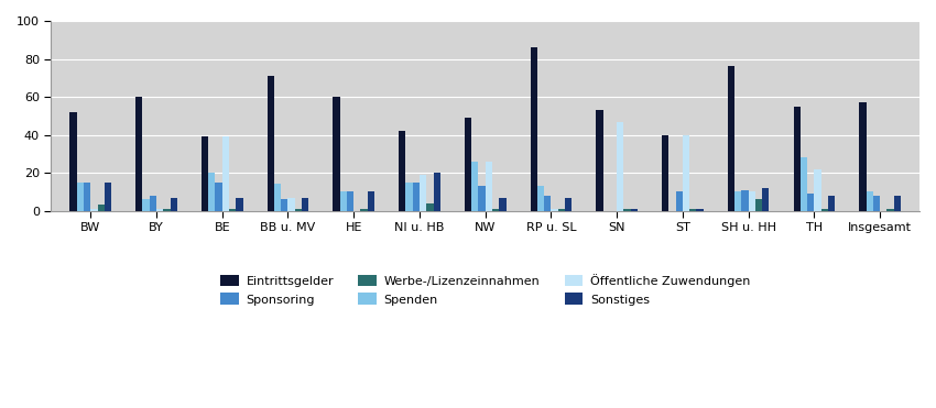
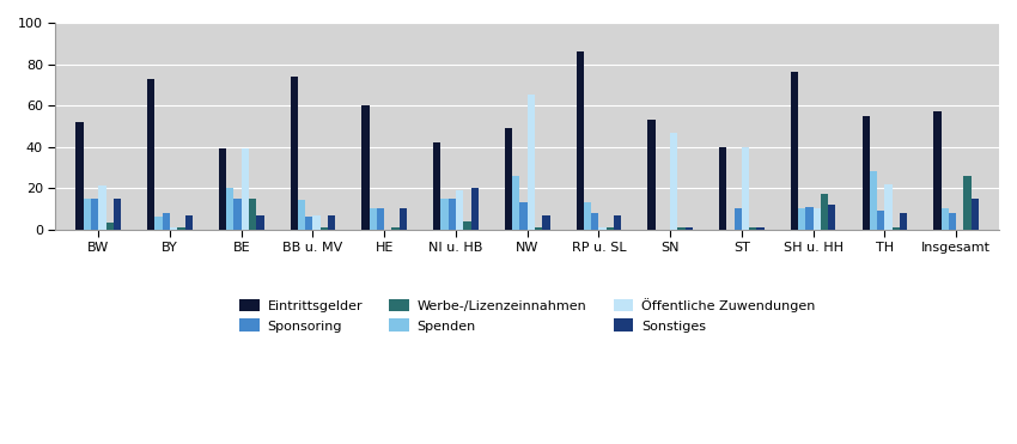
Öffentliche Zuwendungen/BW: 1 -> 21
Eintrittsgelder/BY: 60 -> 73
Werbe-/Lizenzeinnahmen/BE: 1 -> 15
Eintrittsgelder/BB u. MV: 71 -> 74
Öffentliche Zuwendungen/NW: 26 -> 65
Werbe-/Lizenzeinnahmen/SH u. HH: 6 -> 17
Werbe-/Lizenzeinnahmen/Insgesamt: 1 -> 26
Sonstiges/Insgesamt: 8 -> 15
